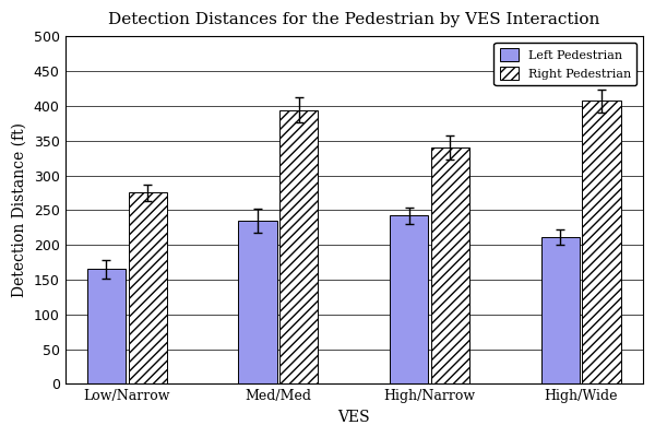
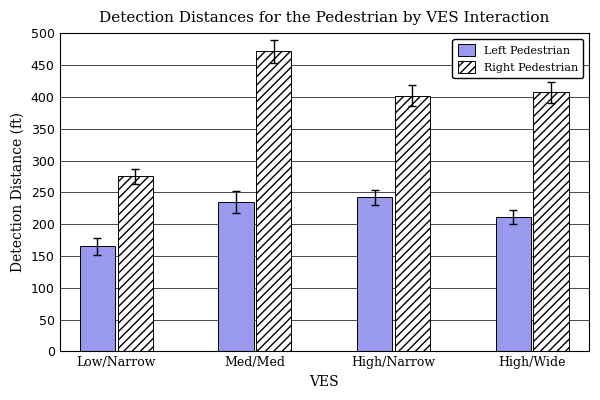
Right Pedestrian/Med/Med: 394 -> 472
Right Pedestrian/High/Narrow: 340 -> 402
